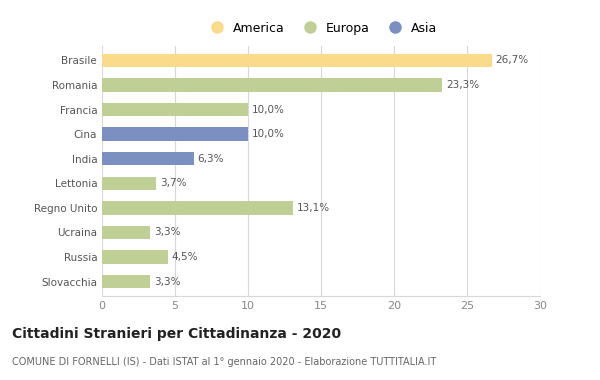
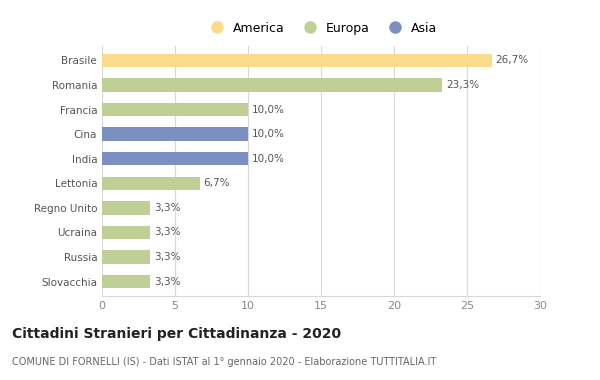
India: 6,3% -> 10,0%
Lettonia: 3,7% -> 6,7%
Regno Unito: 13,1% -> 3,3%
Russia: 4,5% -> 3,3%
